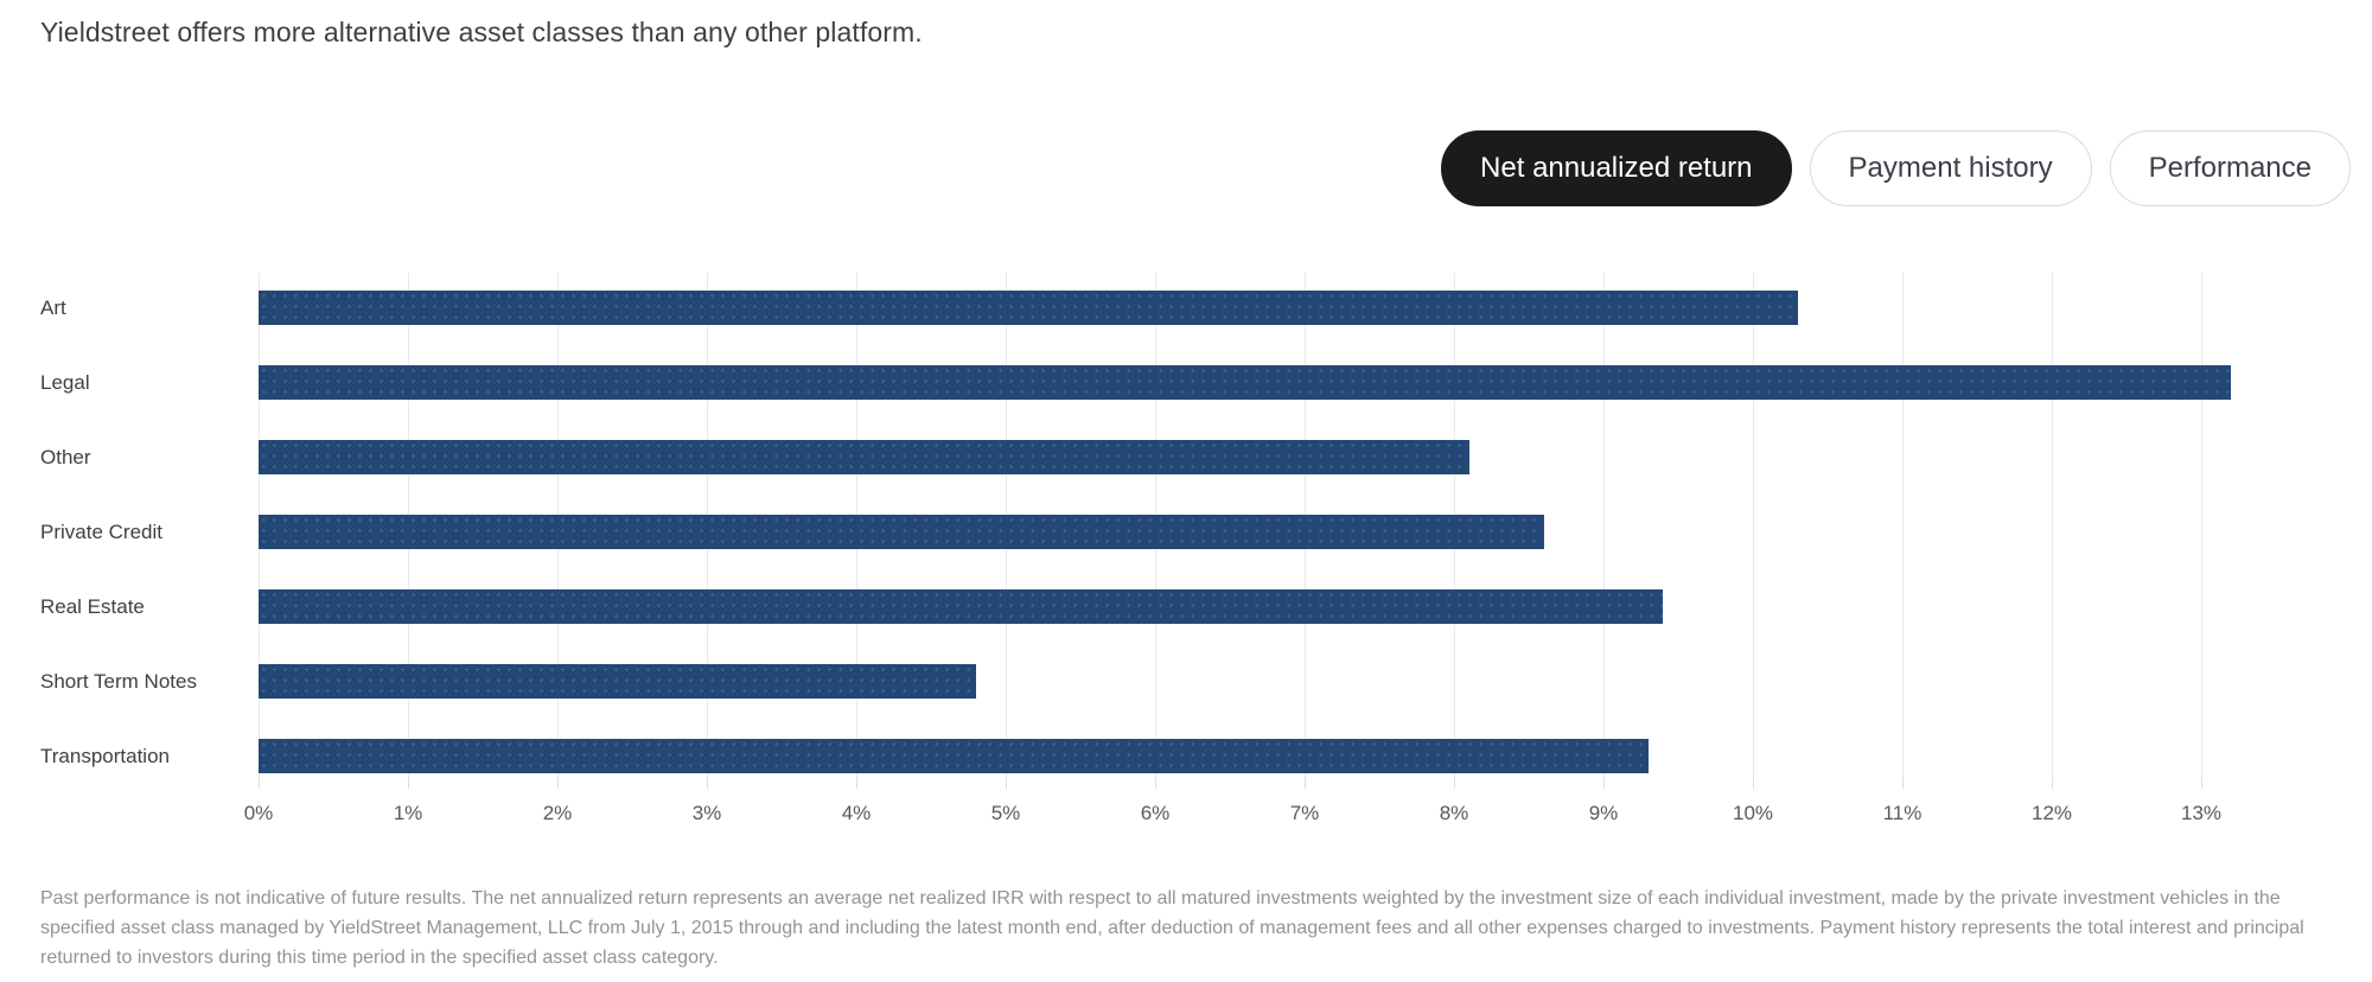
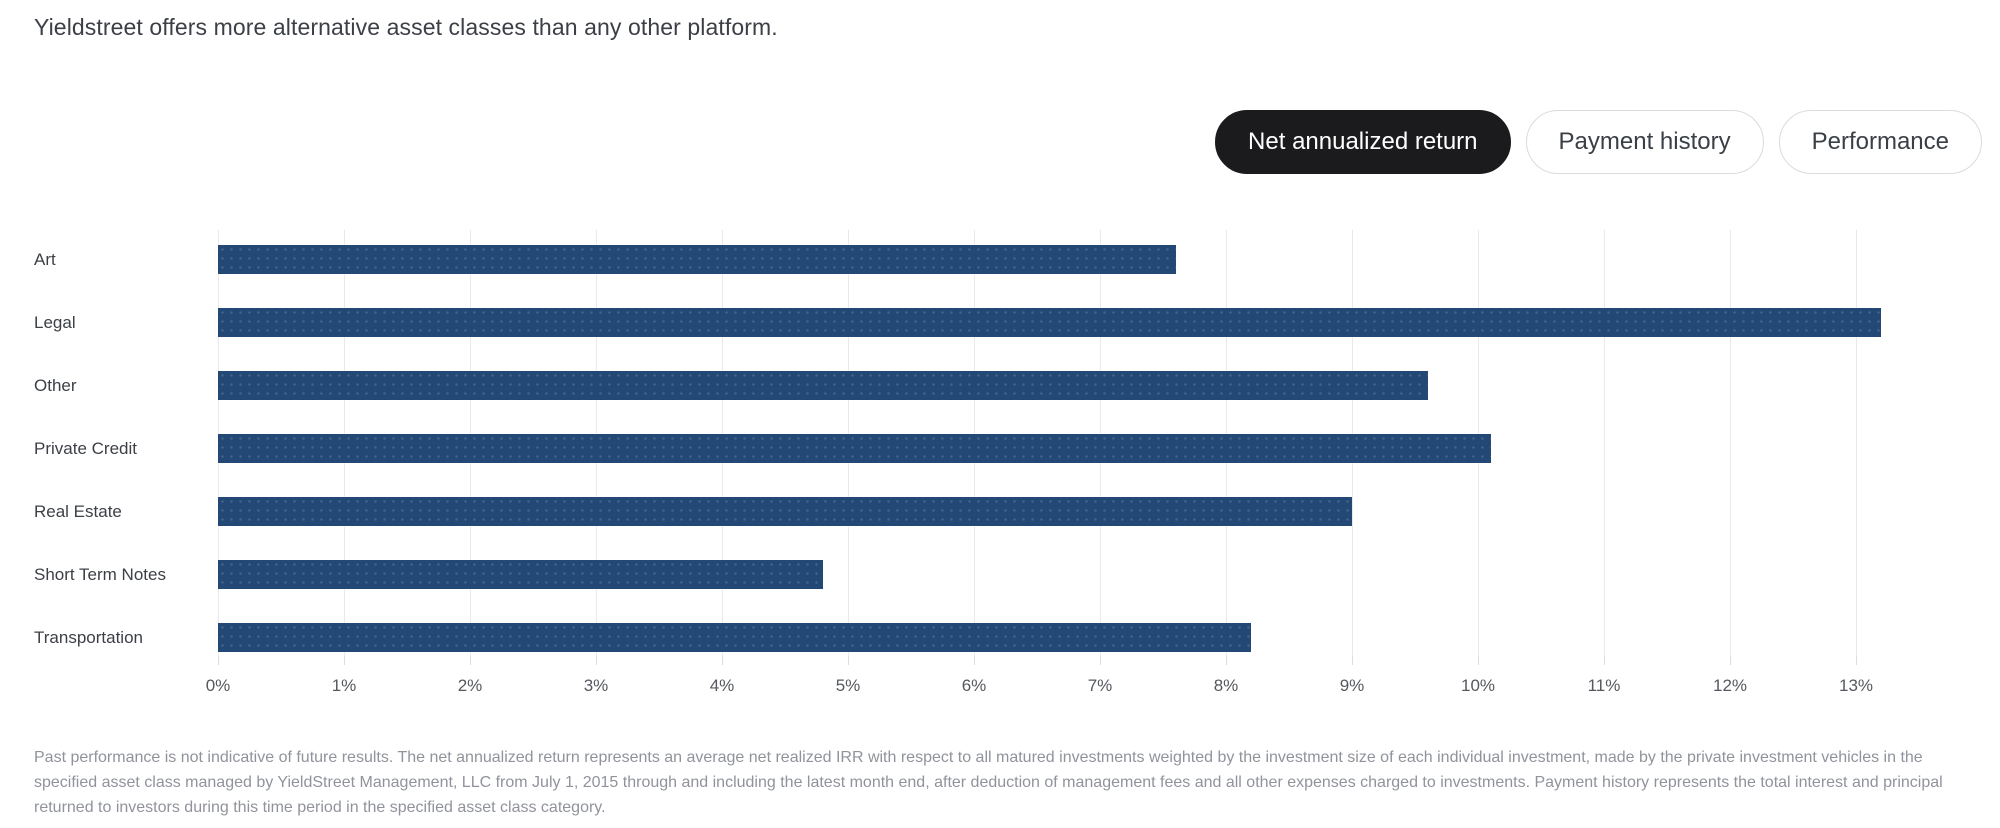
Art: 10.3% -> 7.6%
Other: 8.1% -> 9.6%
Private Credit: 8.6% -> 10.1%
Real Estate: 9.4% -> 9.0%
Transportation: 9.3% -> 8.2%
